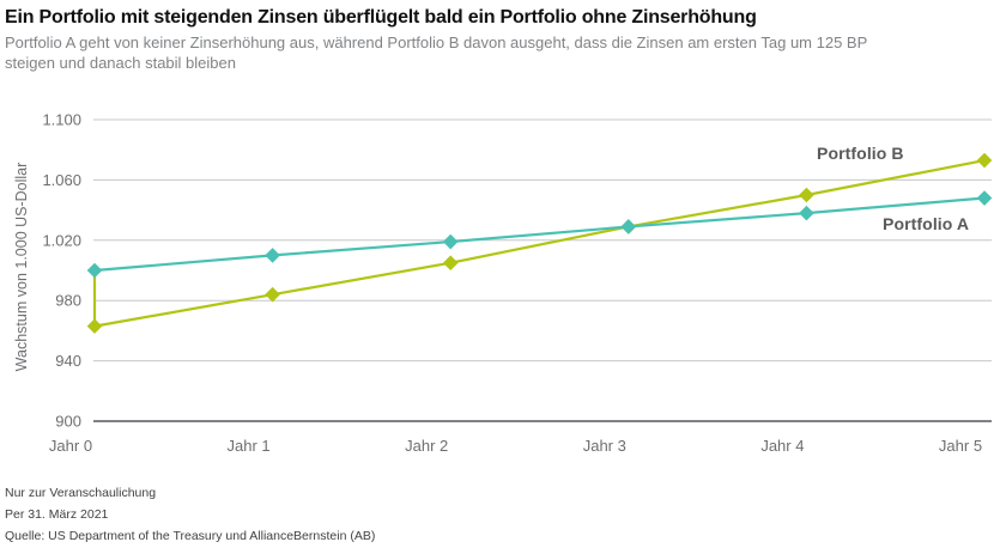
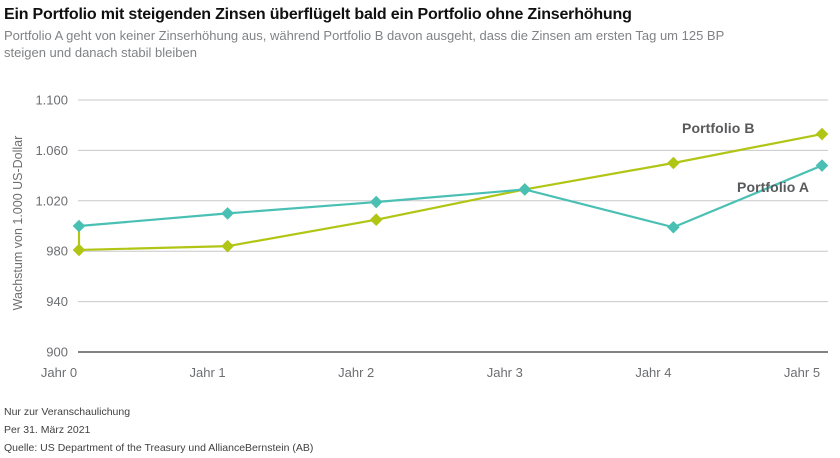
Portfolio B/Jahr 0: 963 -> 981
Portfolio A/Jahr 4: 1038 -> 999
